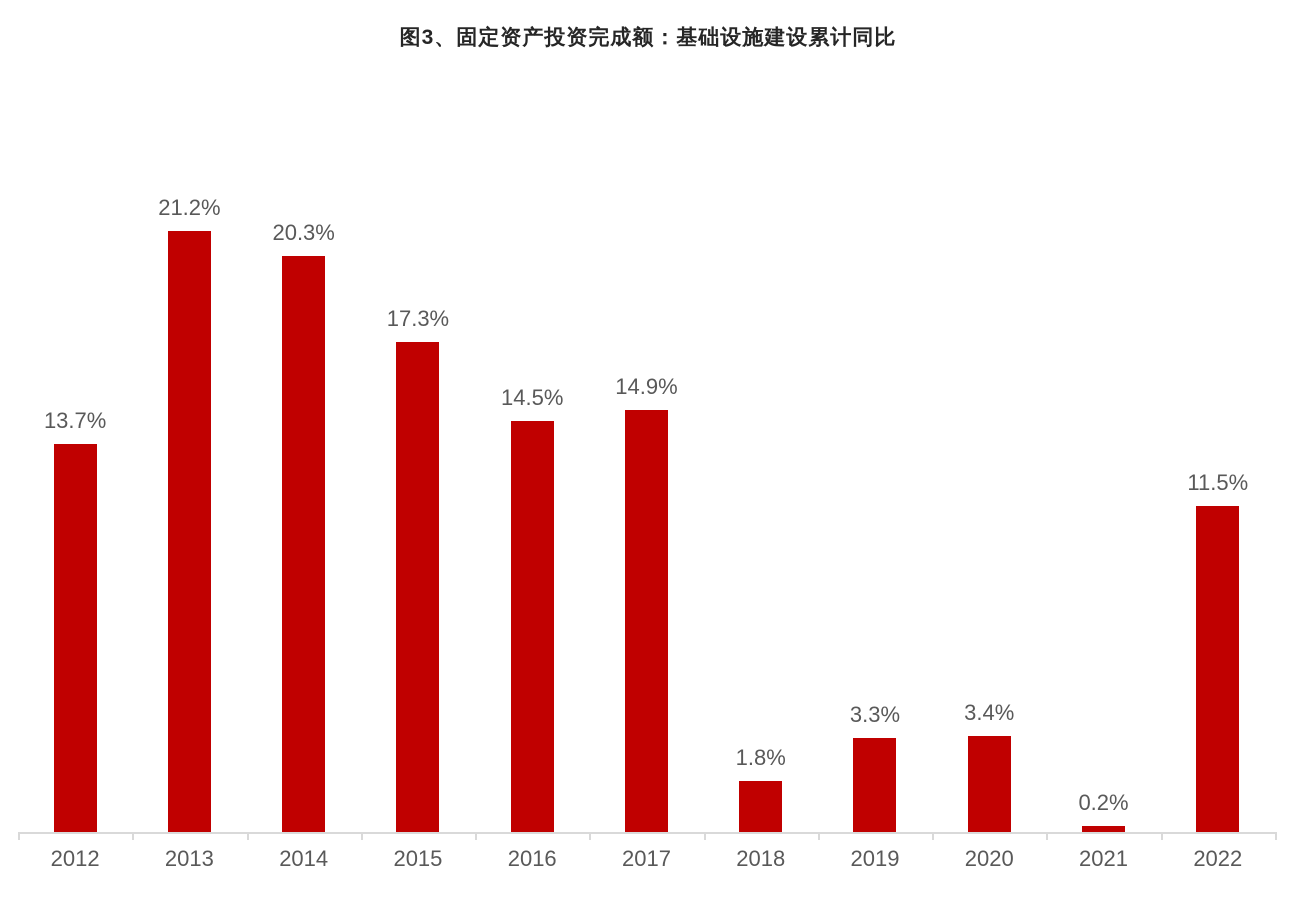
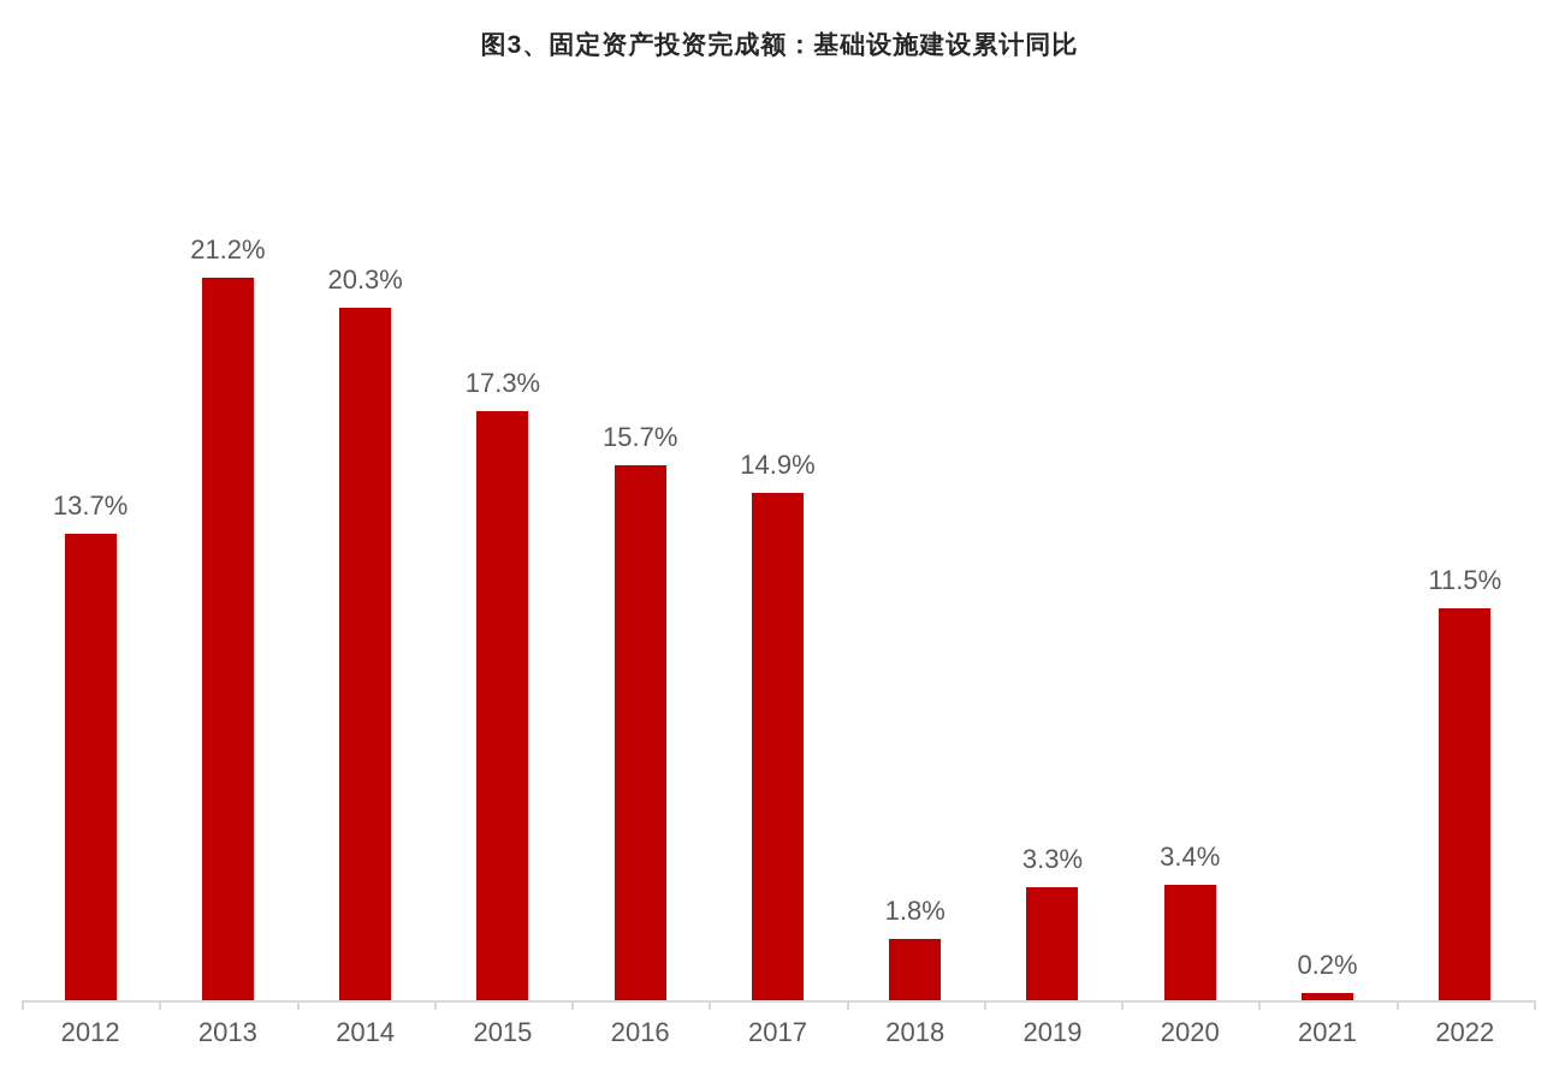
2016: 14.5% -> 15.7%
